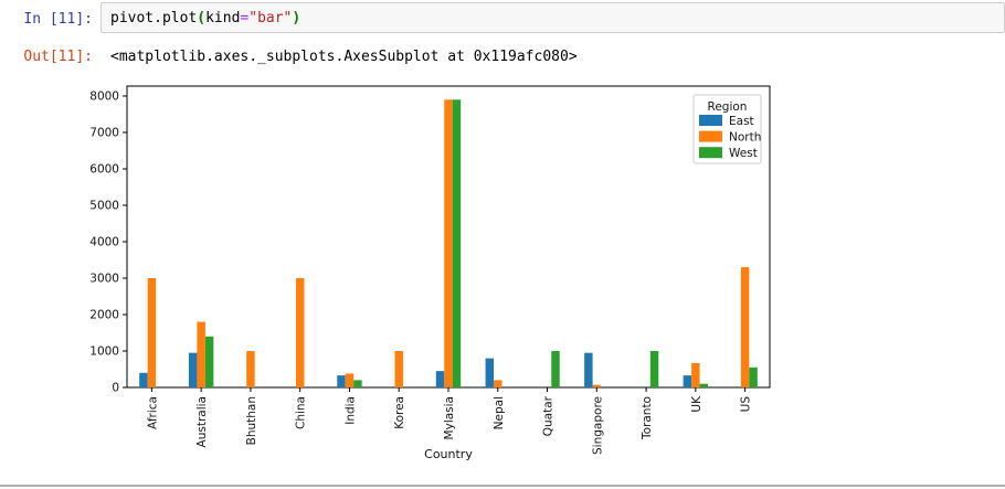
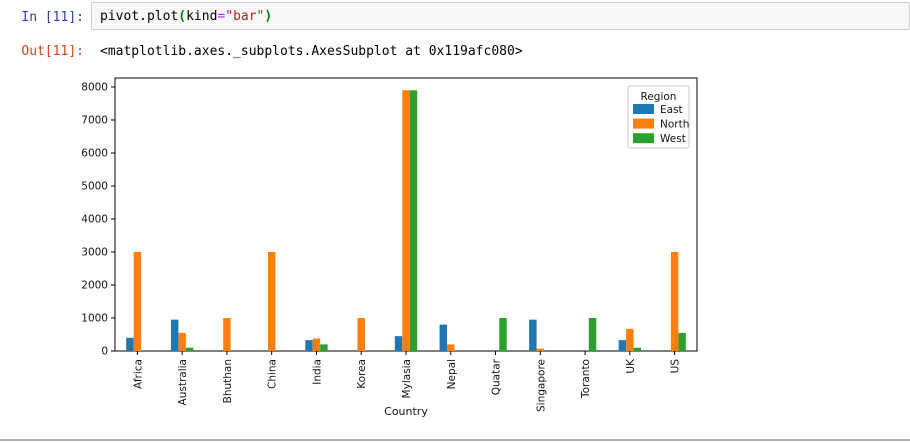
North/Australia: 1800 -> 600
West/Australia: 1400 -> 100
North/US: 3300 -> 3000
